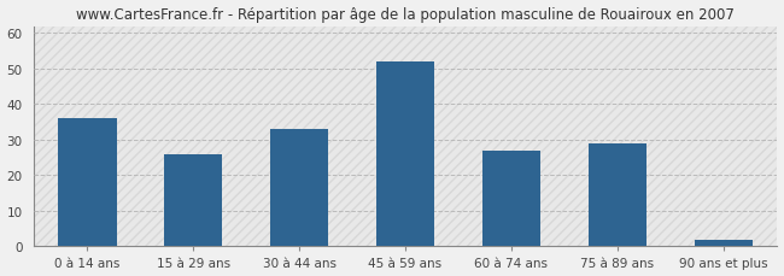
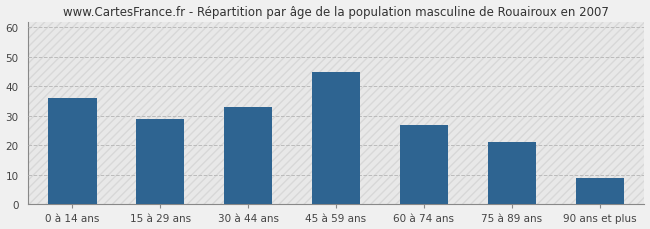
15 à 29 ans: 26 -> 29
45 à 59 ans: 52 -> 45
75 à 89 ans: 29 -> 21
90 ans et plus: 2 -> 9
